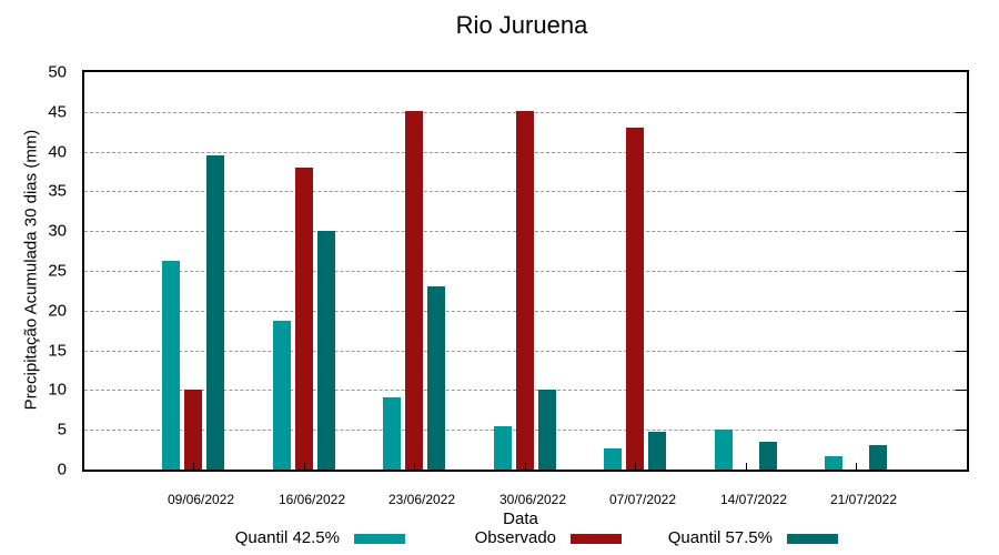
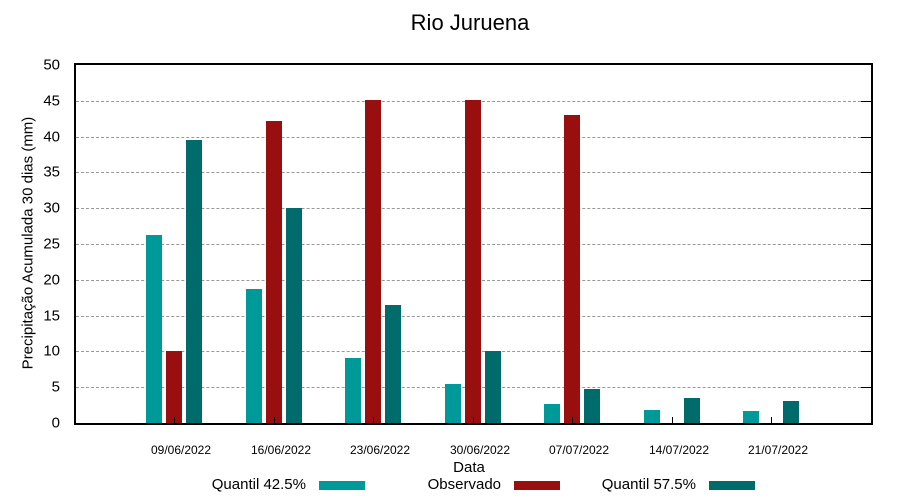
Observado/16/06/2022: 38 -> 42
Quantil 57.5%/23/06/2022: 23 -> 16
Quantil 42.5%/14/07/2022: 5 -> 2
